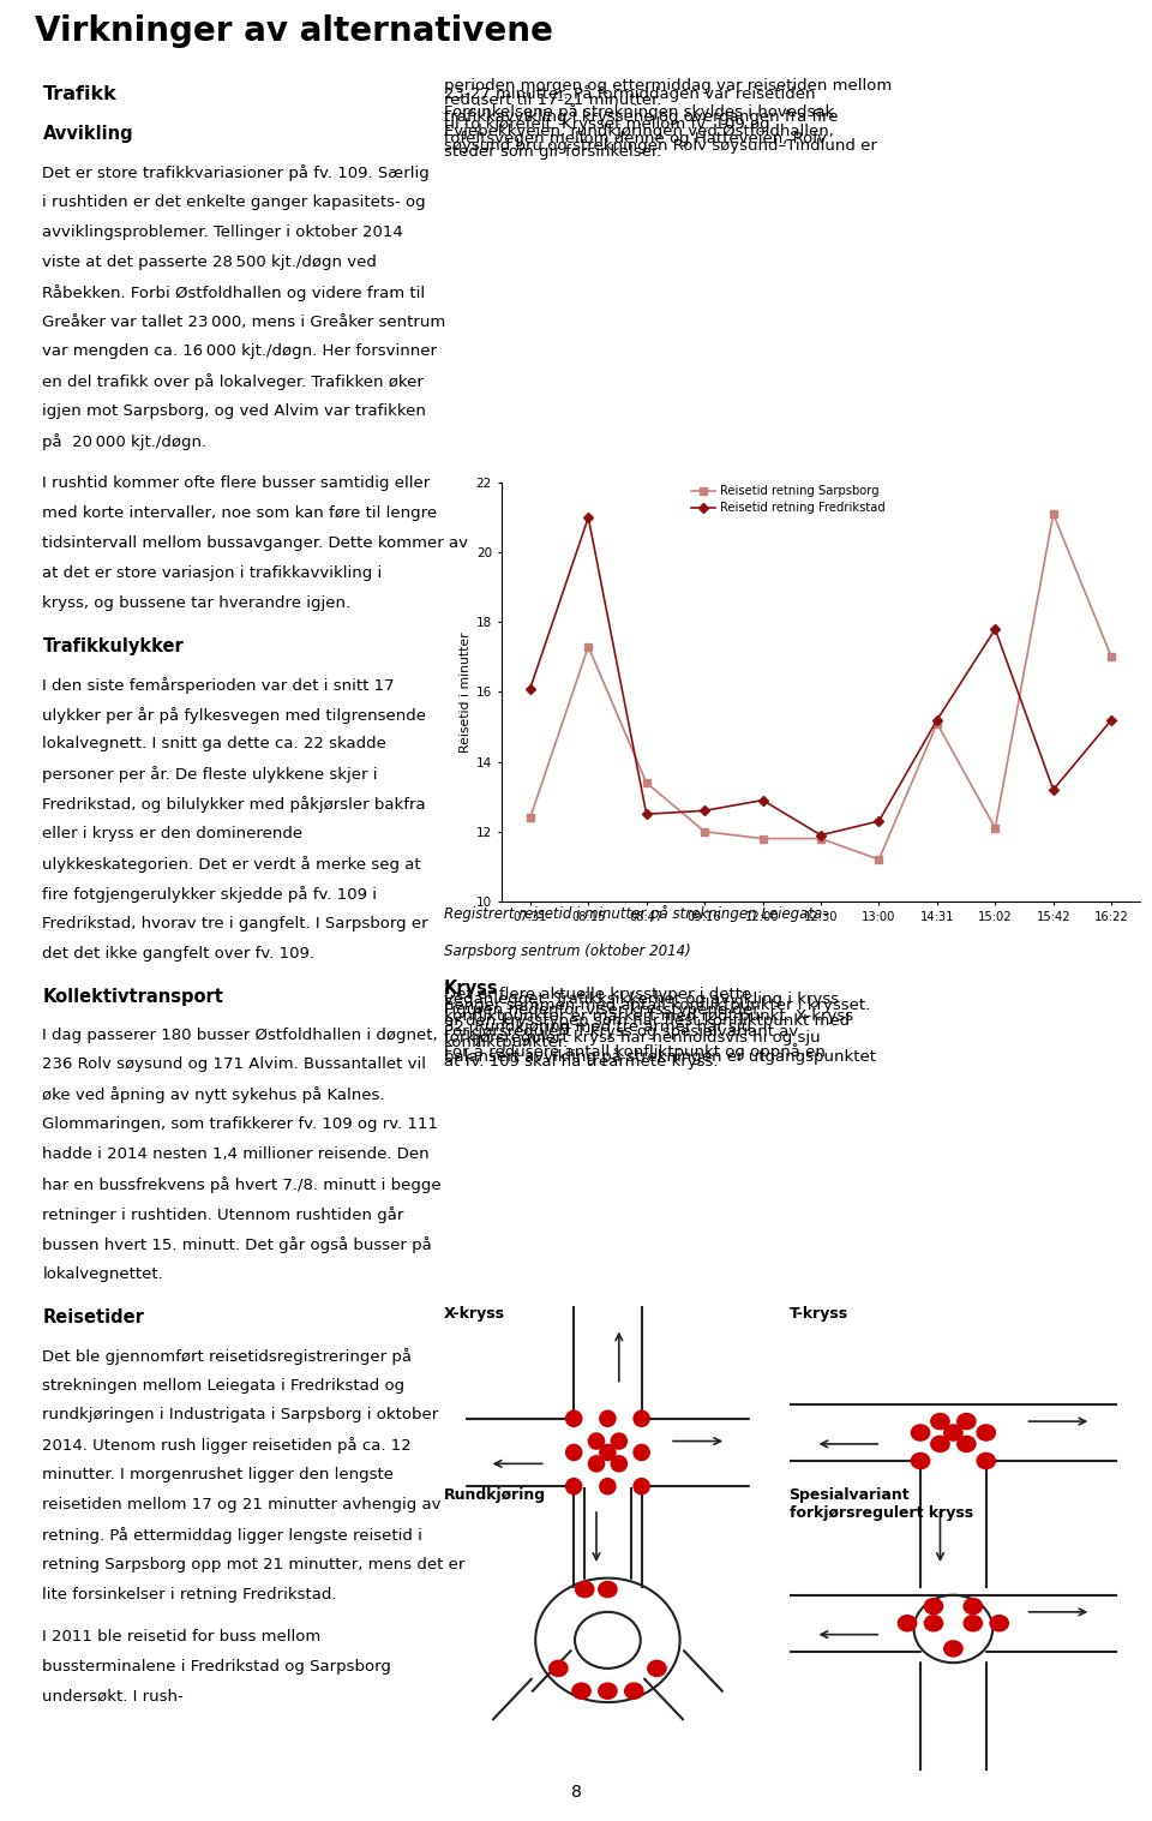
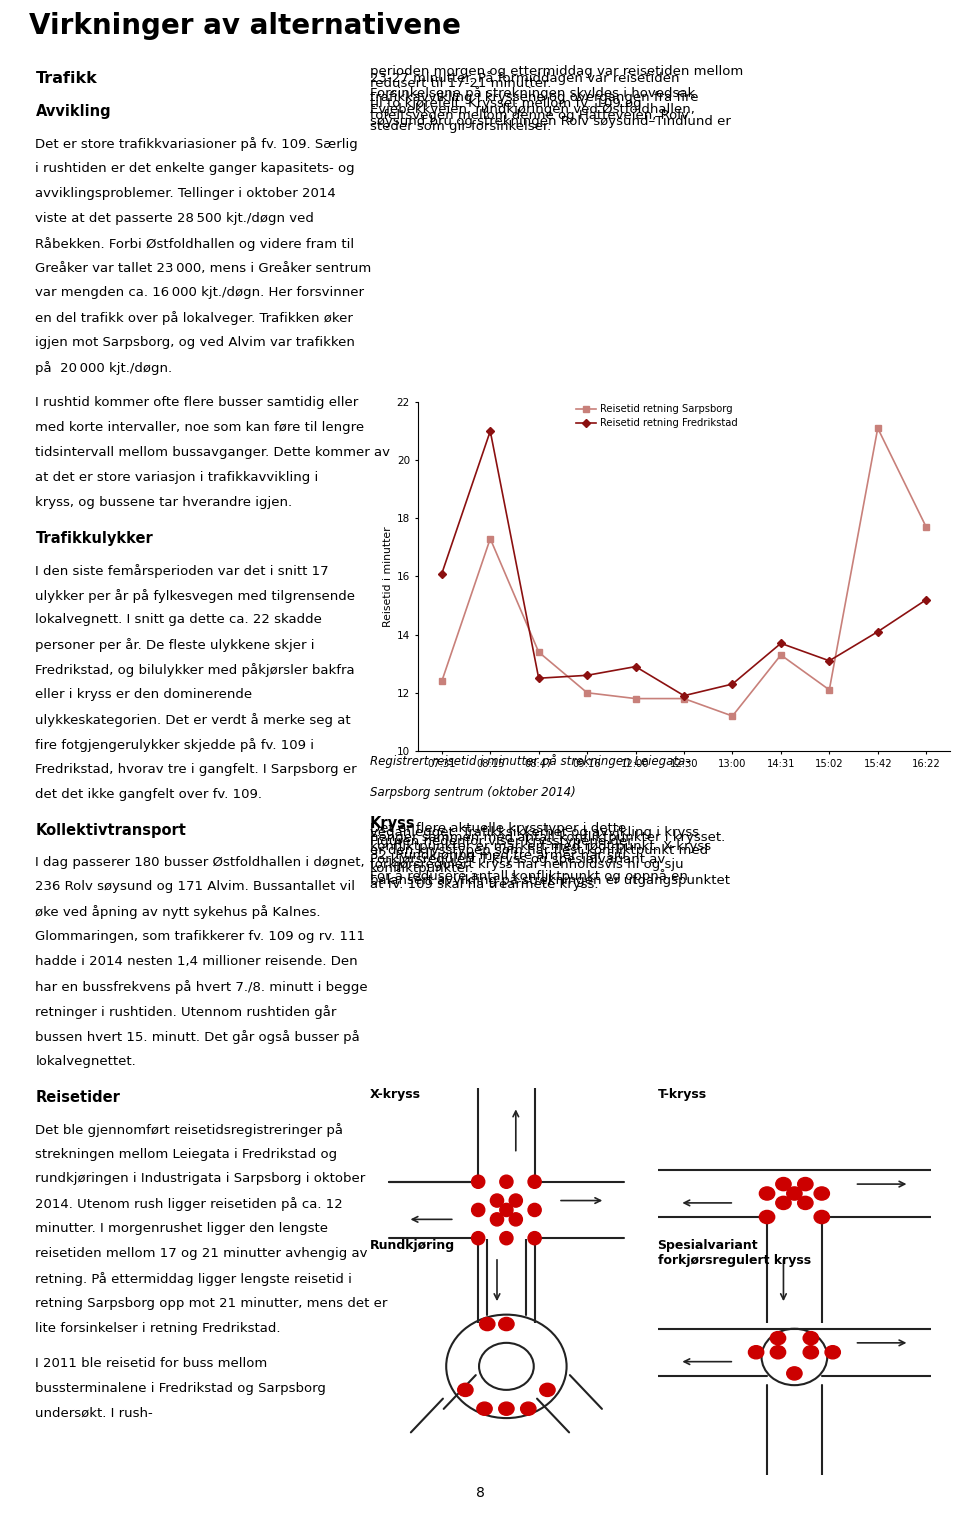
Reisetid retning Sarpsborg/14:31: 15.1 -> 13.3
Reisetid retning Fredrikstad/14:31: 15.2 -> 13.7
Reisetid retning Fredrikstad/15:02: 17.8 -> 13.1
Reisetid retning Fredrikstad/15:42: 13.2 -> 14.1
Reisetid retning Sarpsborg/16:22: 17.0 -> 17.7
